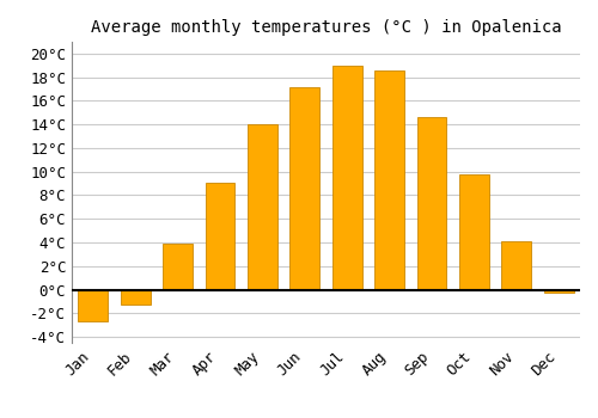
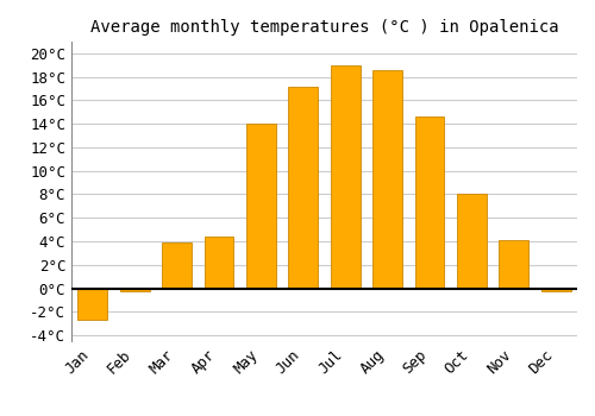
Feb: -1.3°C -> -0.2°C
Apr: 9.1°C -> 4.4°C
Oct: 9.8°C -> 8.0°C
